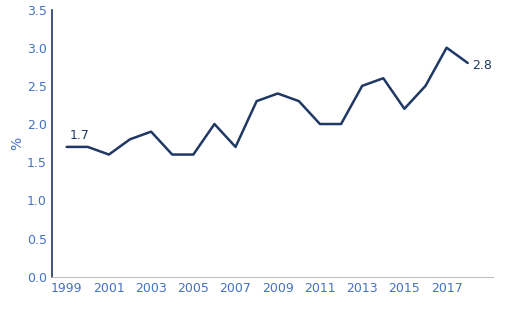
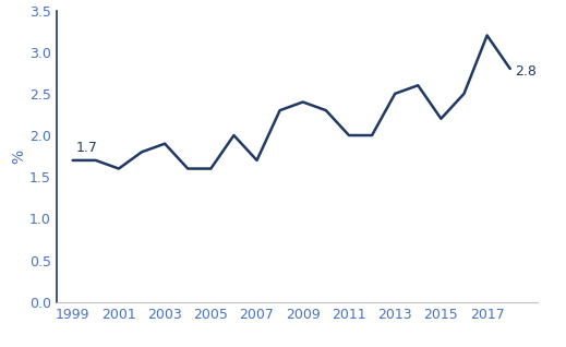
2017: 3.0 -> 3.2
